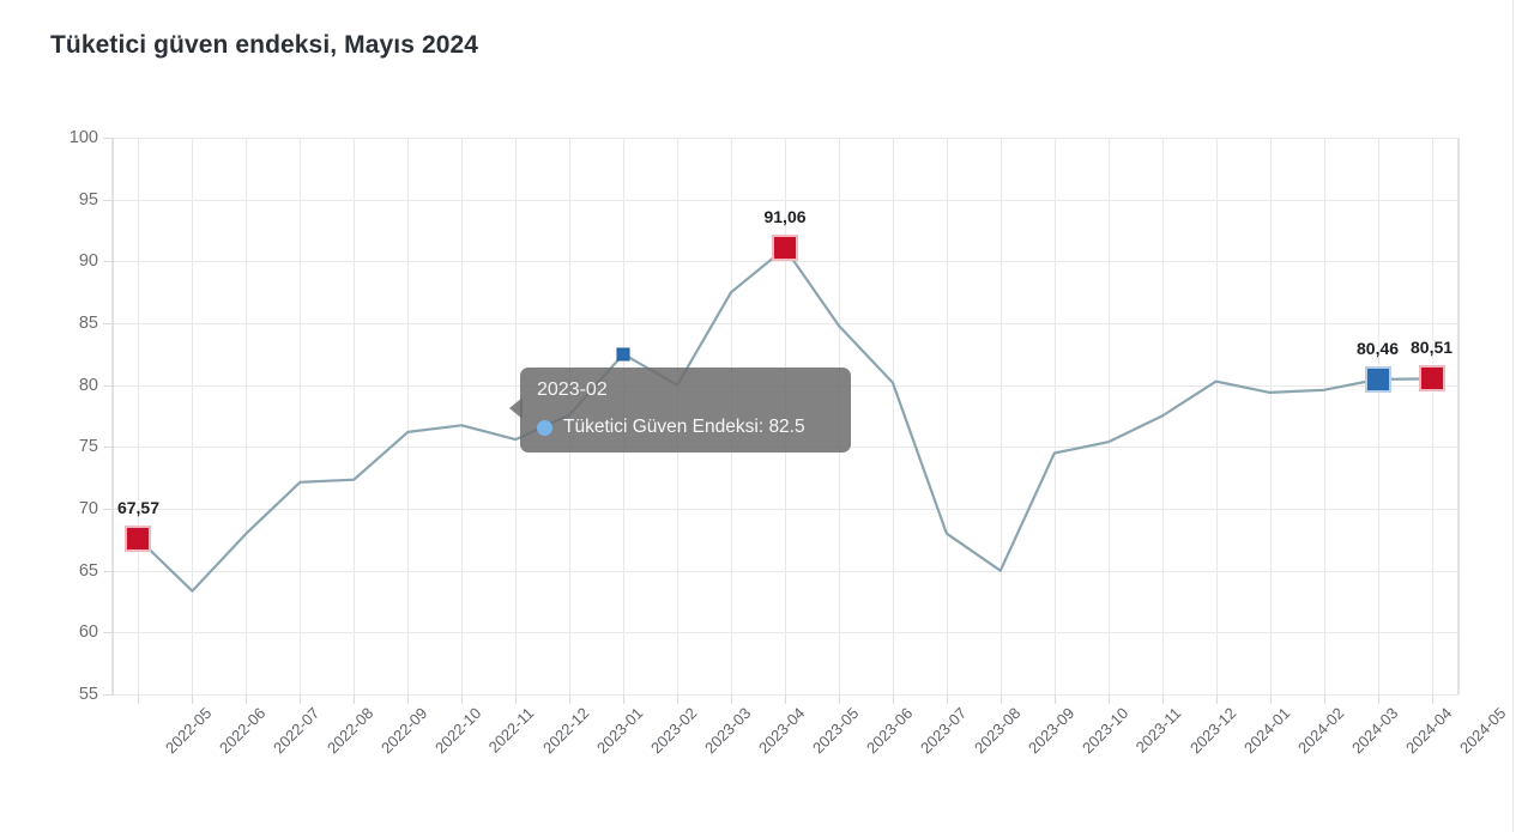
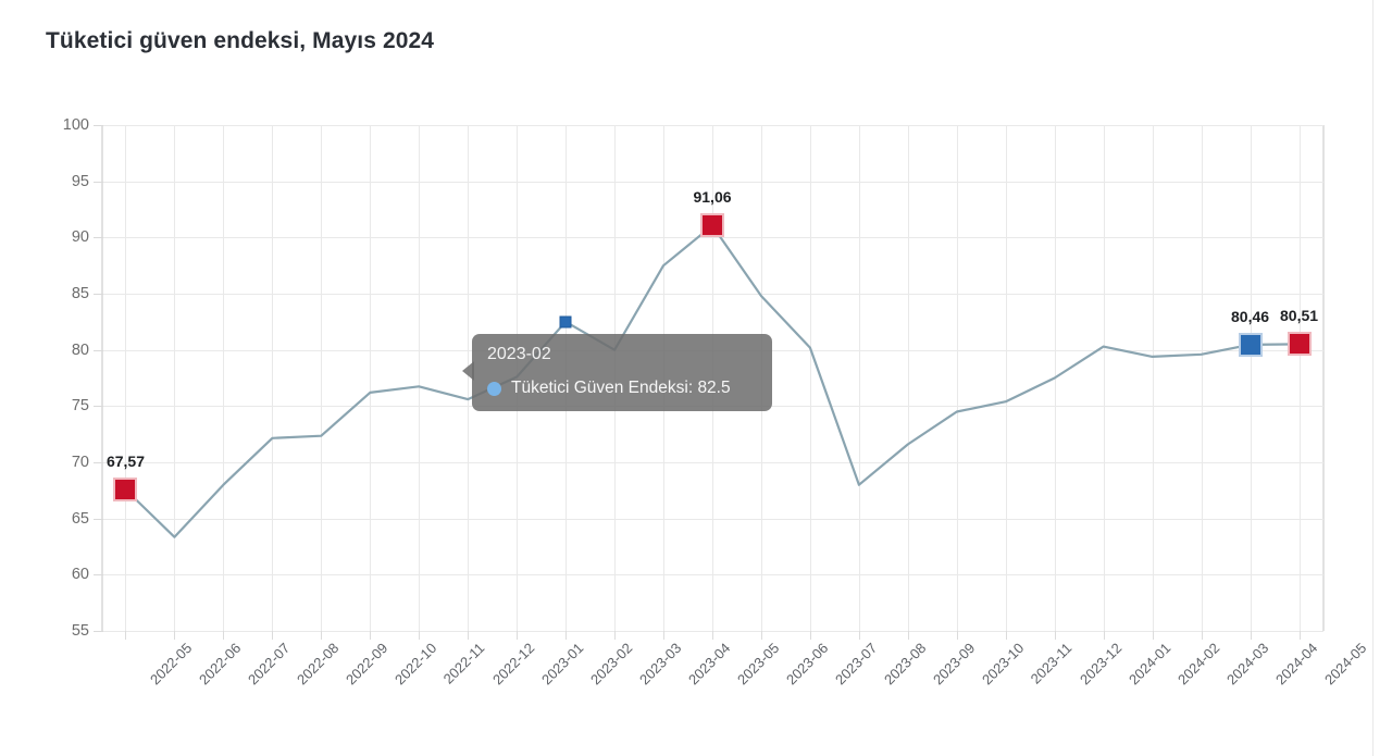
2023-09: 65.0 -> 71.6
